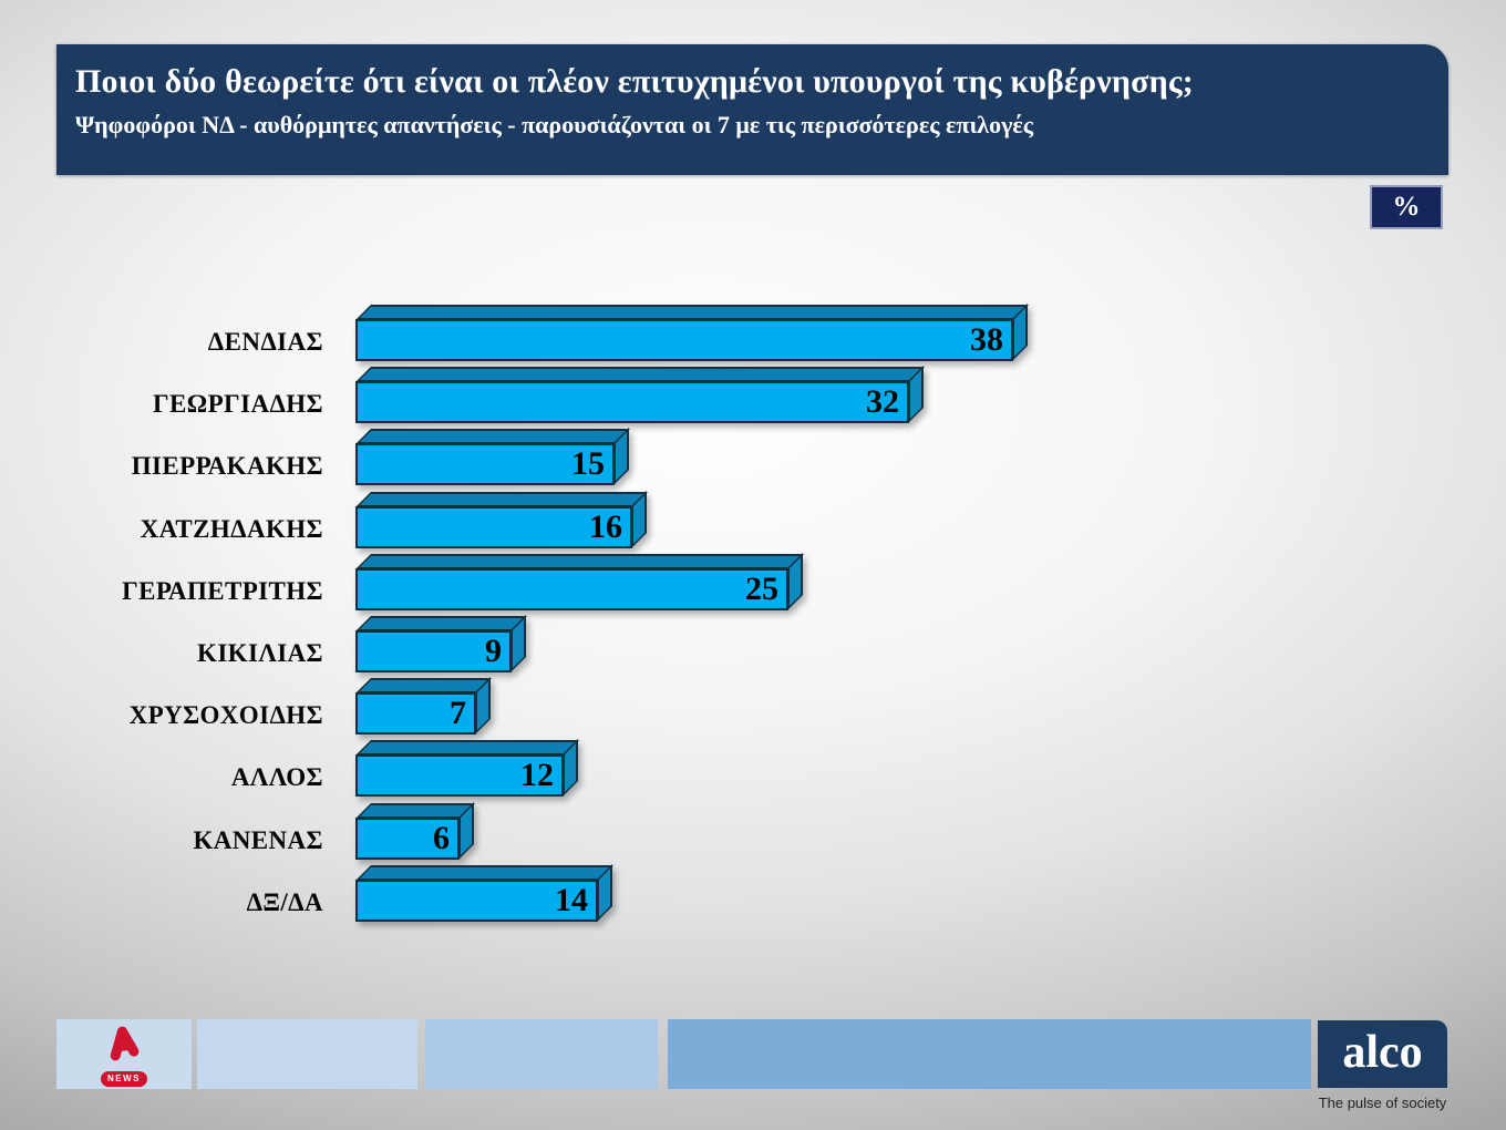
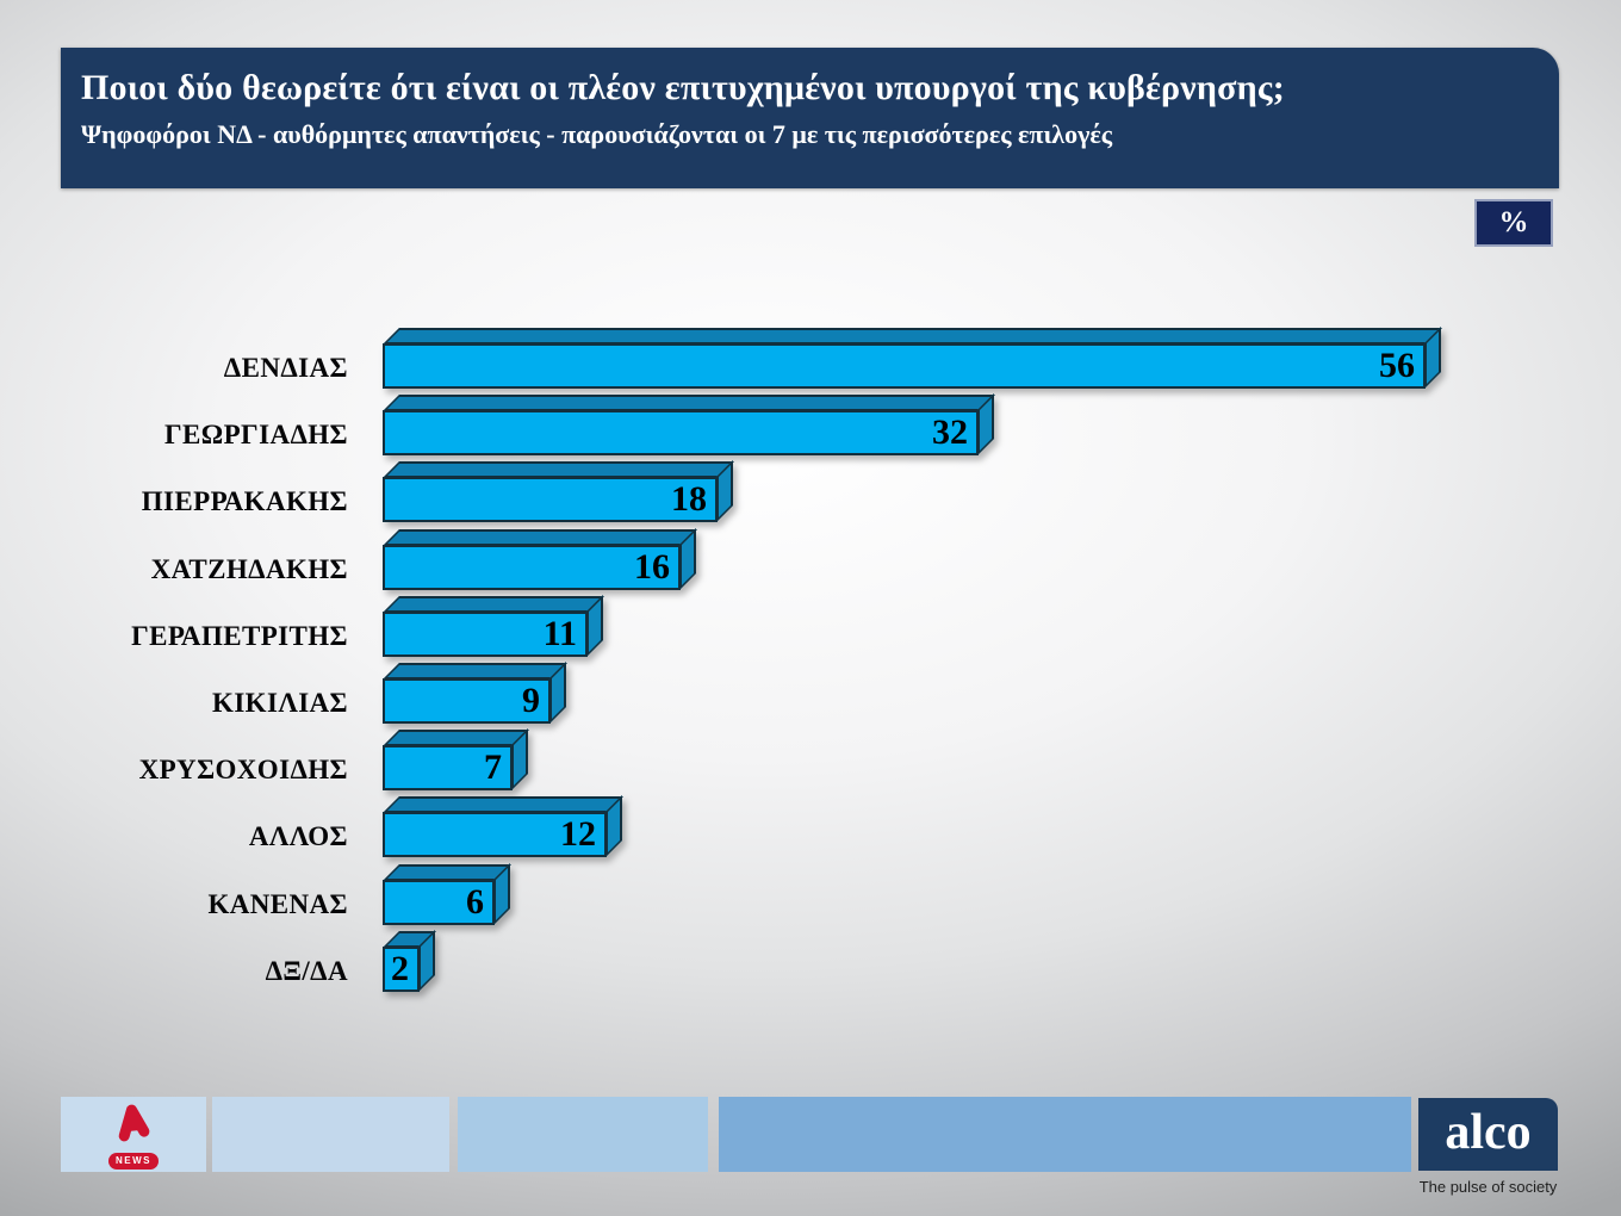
ΔΕΝΔΙΑΣ: 38 -> 56
ΠΙΕΡΡΑΚΑΚΗΣ: 15 -> 18
ΓΕΡΑΠΕΤΡΙΤΗΣ: 25 -> 11
ΔΞ/ΔΑ: 14 -> 2
